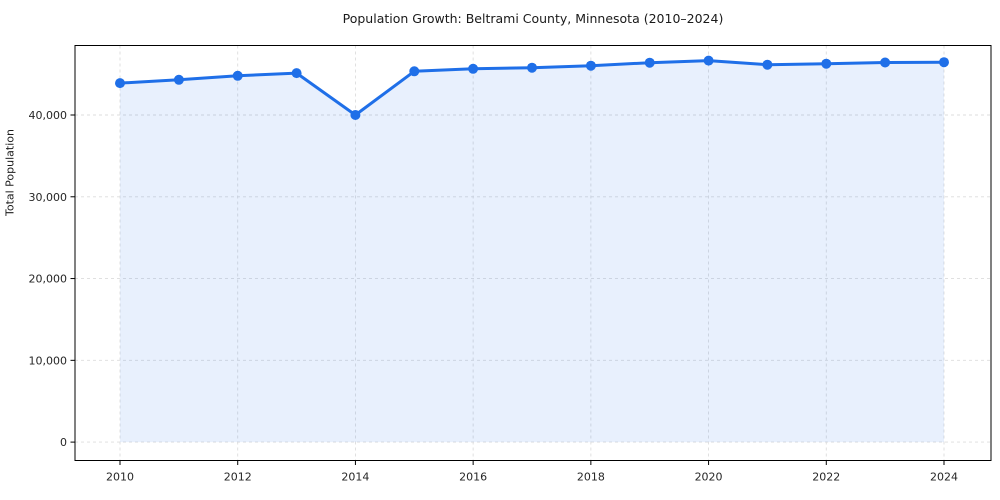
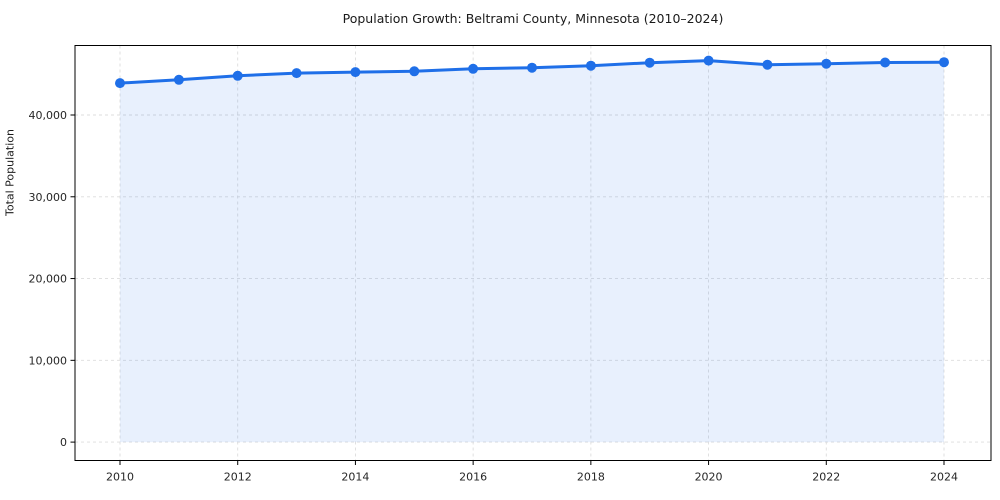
2014: 40000 -> 45000
